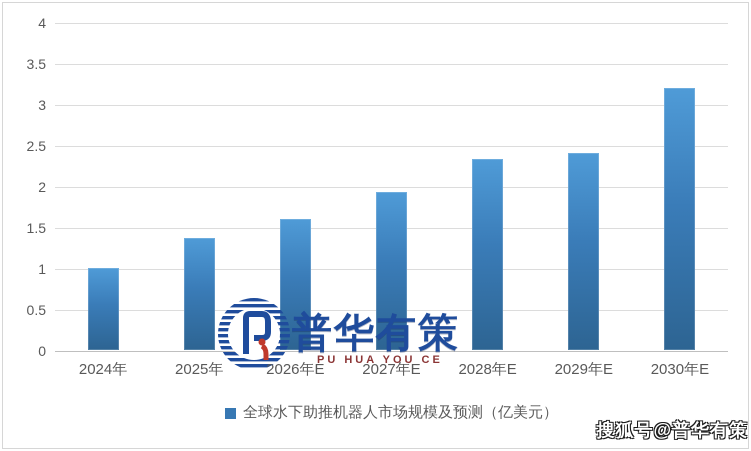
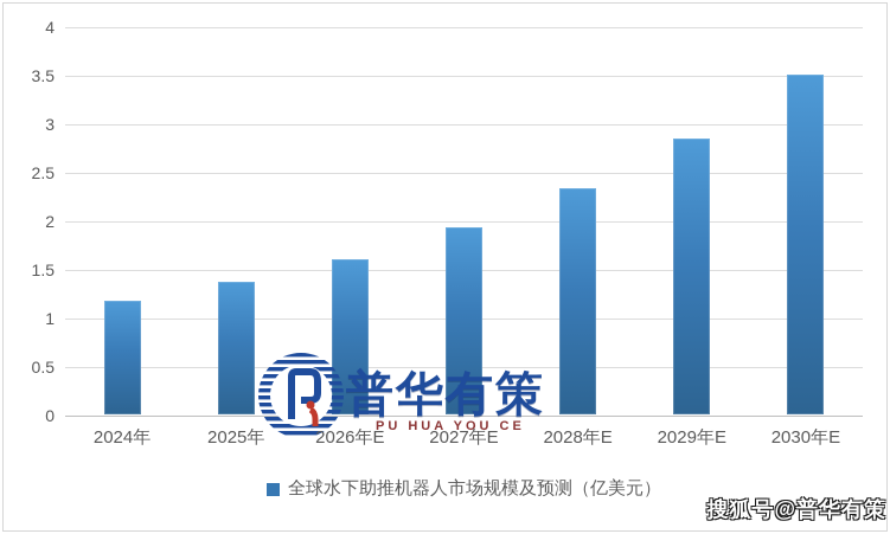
2024年: 1.0 -> 1.2
2029年E: 2.4 -> 2.8
2030年E: 3.2 -> 3.5
